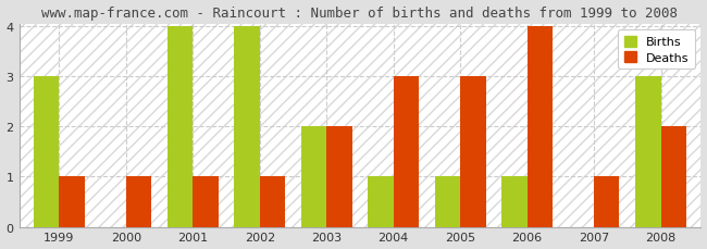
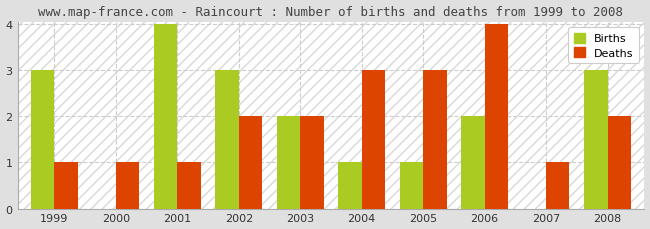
Births/2002: 4 -> 3
Deaths/2002: 1 -> 2
Births/2006: 1 -> 2
